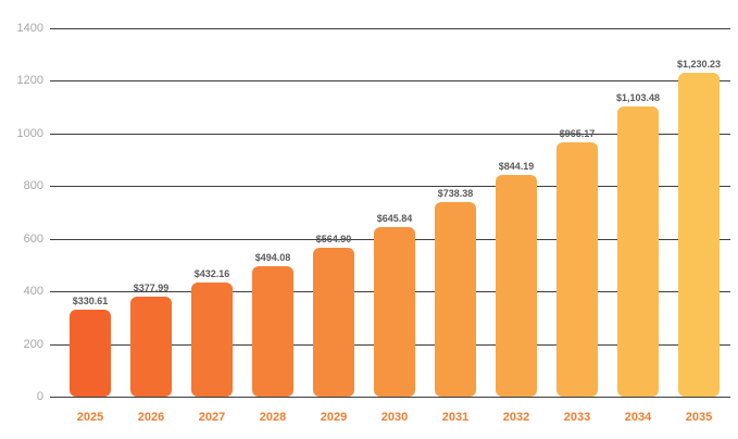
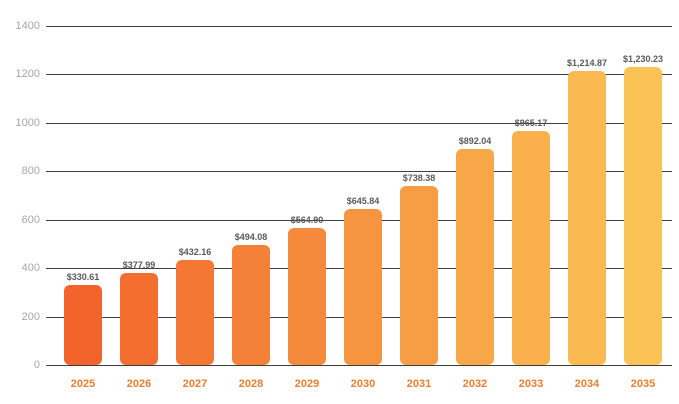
2032: $844.19 -> $892.04
2034: $1,103.48 -> $1,214.87
